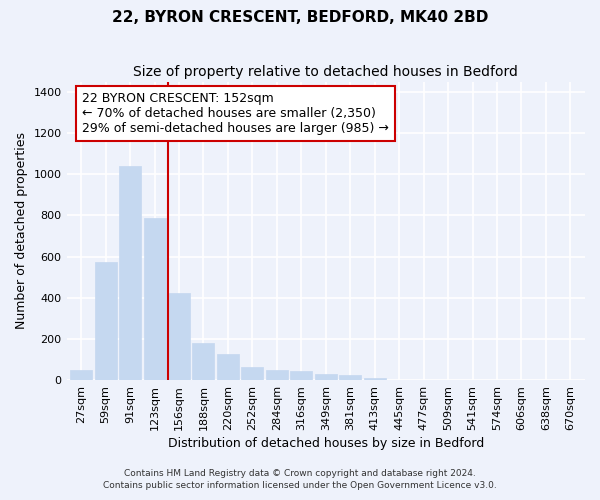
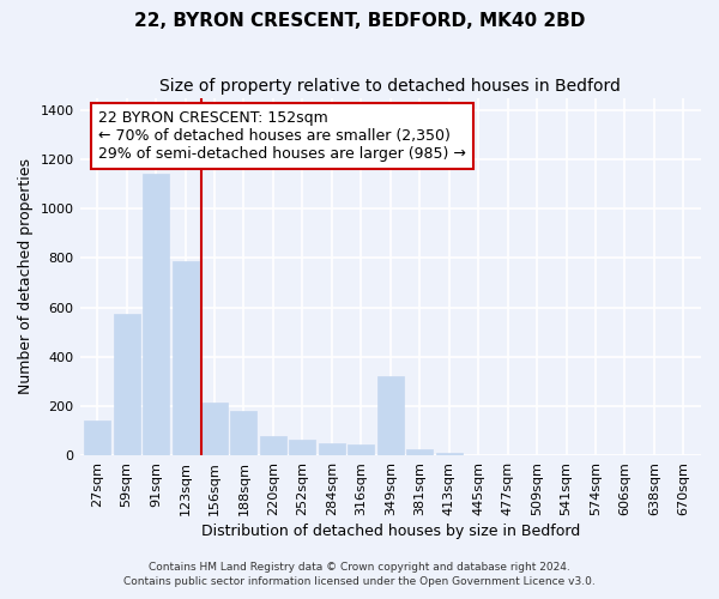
27sqm: 47 -> 140
91sqm: 1040 -> 1140
156sqm: 425 -> 215
220sqm: 128 -> 80
349sqm: 28 -> 320
